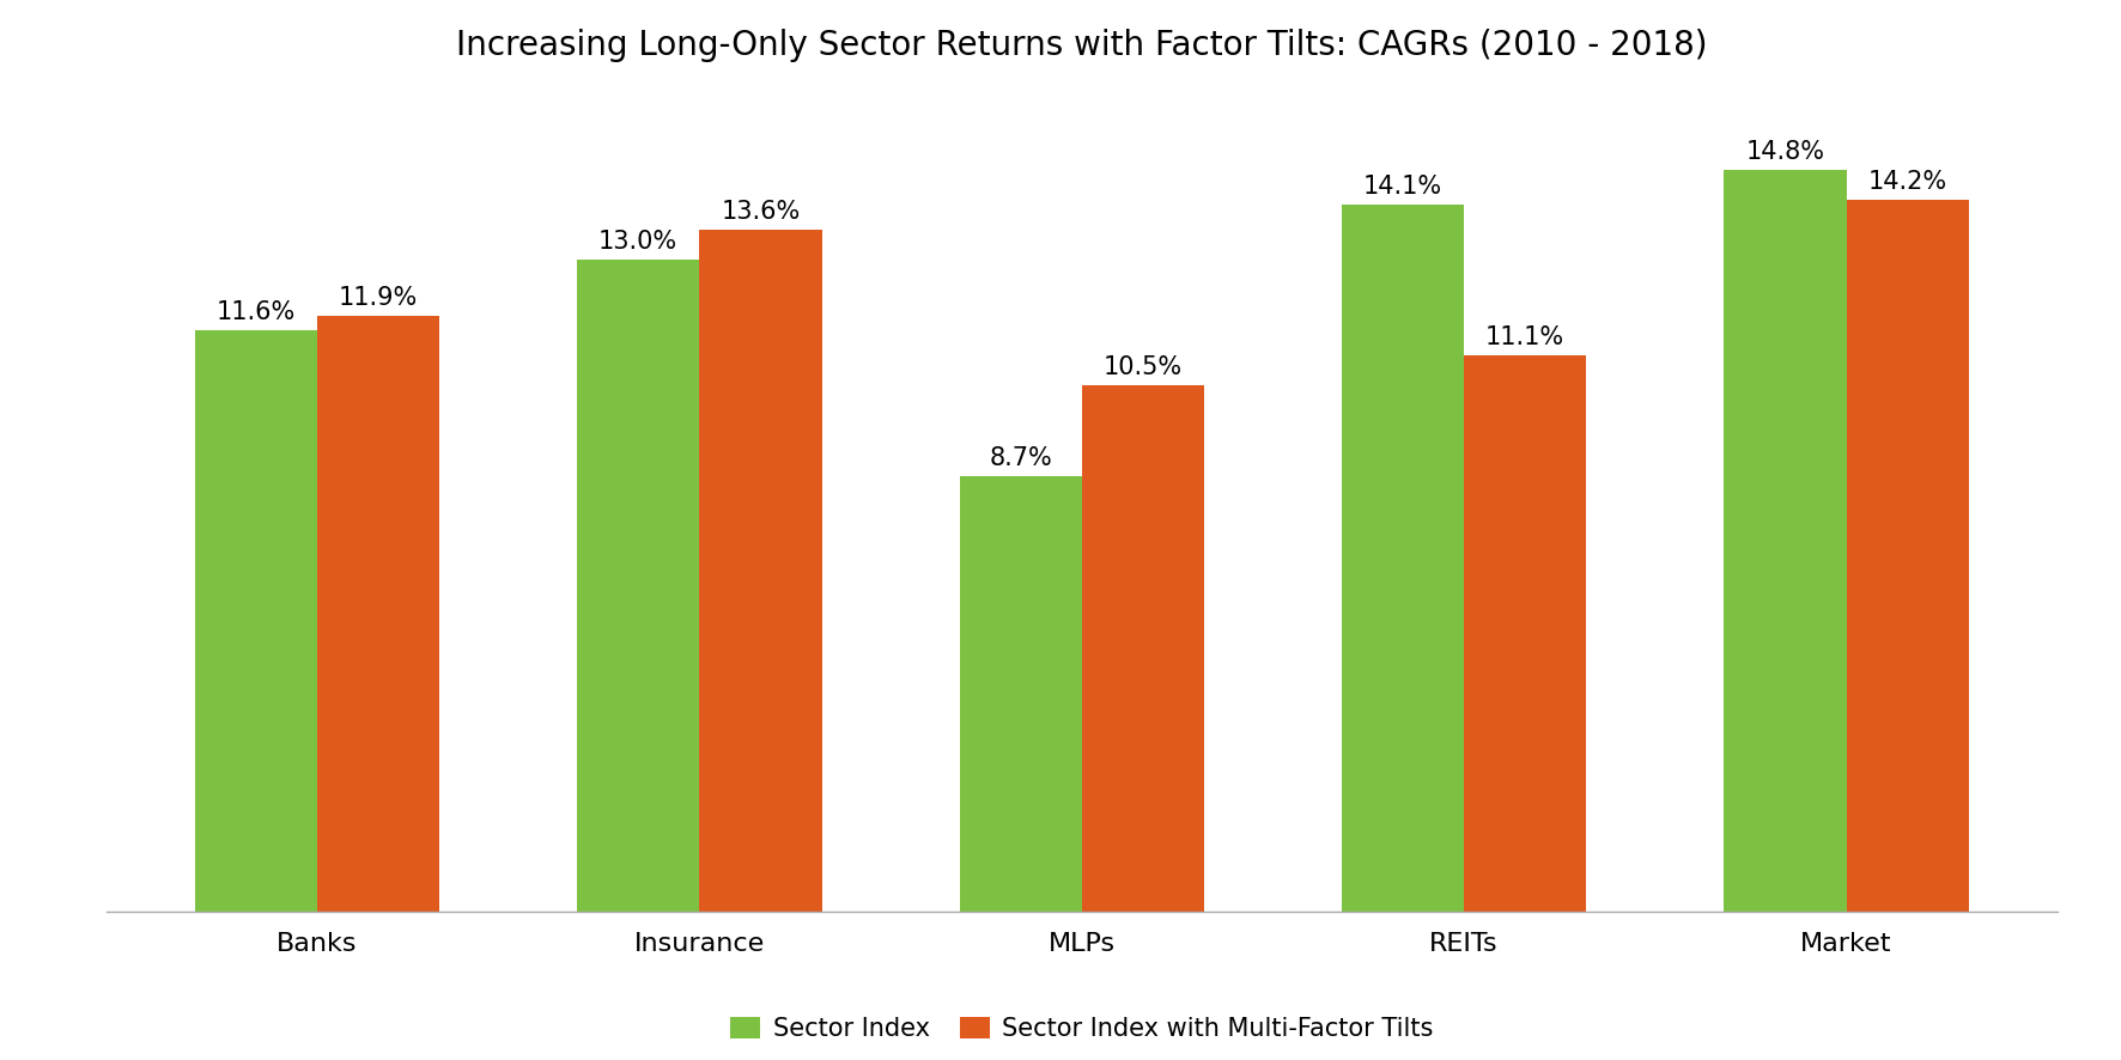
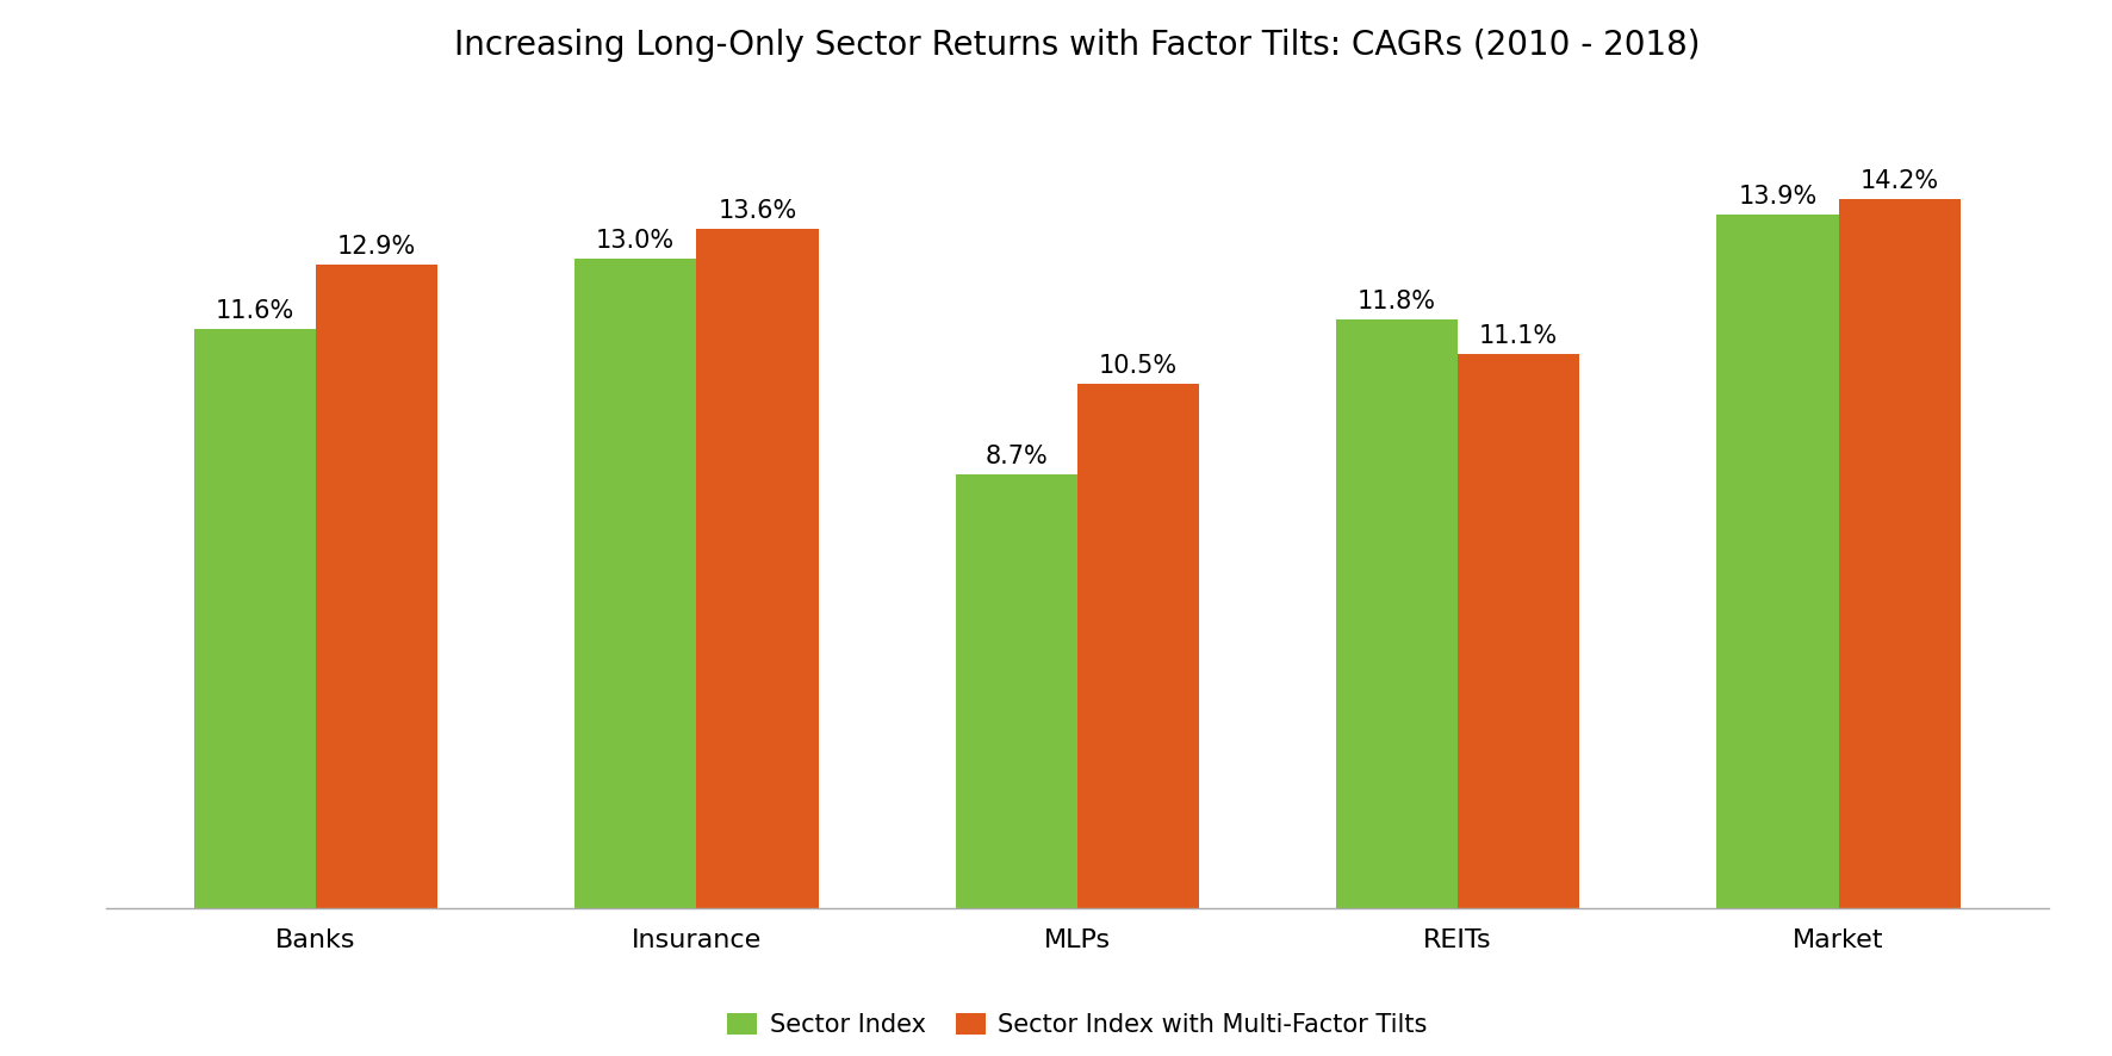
Sector Index with Multi-Factor Tilts/Banks: 11.9% -> 12.9%
Sector Index/REITs: 14.1% -> 11.8%
Sector Index/Market: 14.8% -> 13.9%
